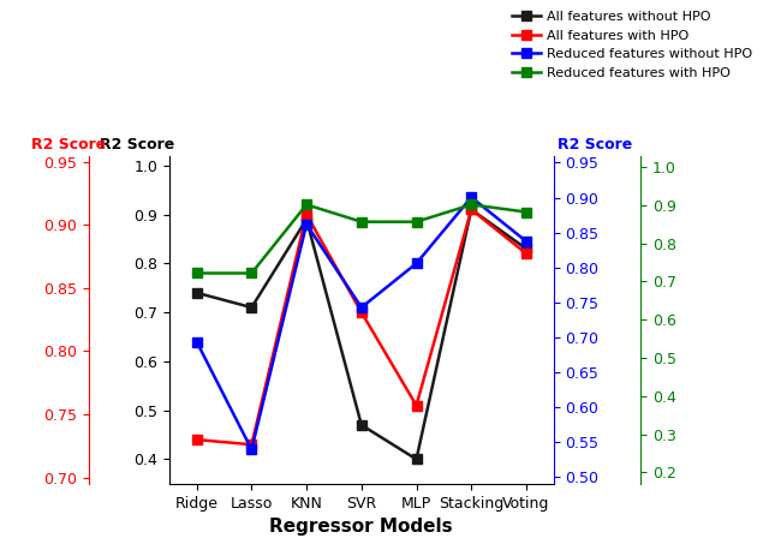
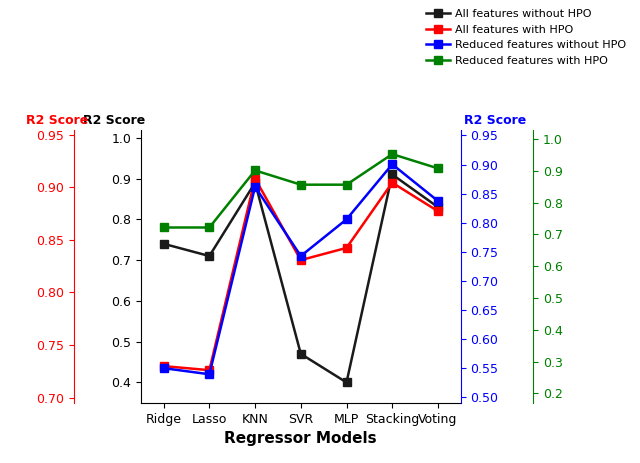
Reduced features without HPO/Ridge: 0.640 -> 0.435
All features with HPO/MLP: 0.51 -> 0.73
All features with HPO/Stacking: 0.91 -> 0.89
Reduced features with HPO/Stacking: 0.920 -> 0.960
Reduced features with HPO/Voting: 0.905 -> 0.925
